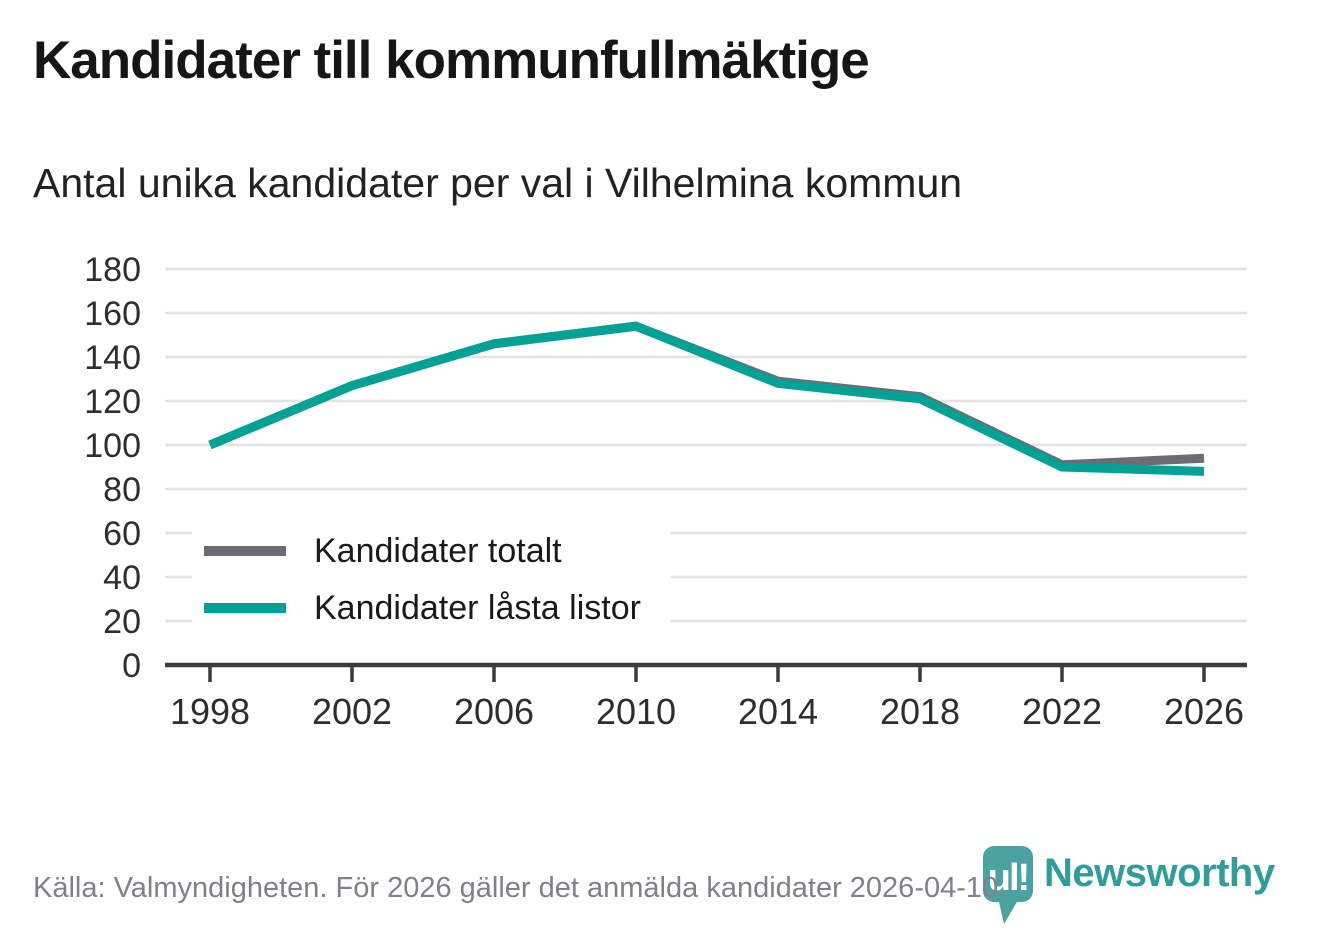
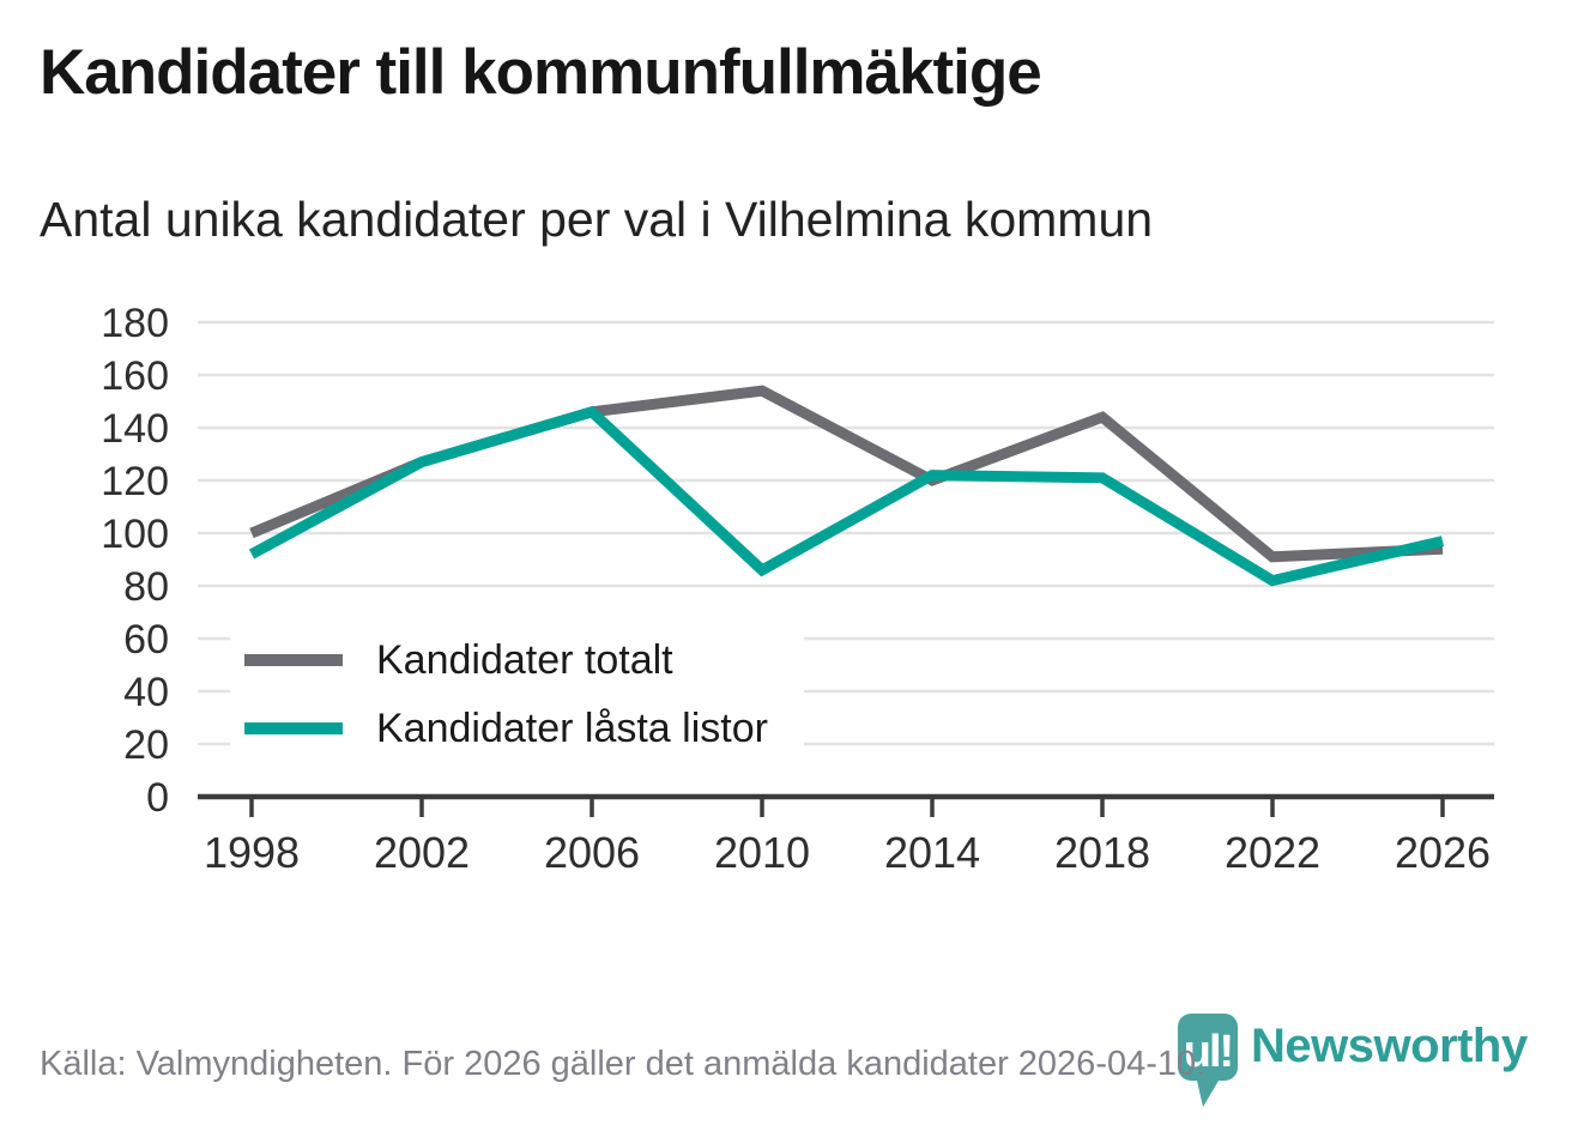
Kandidater låsta listor/1998: 100 -> 92
Kandidater låsta listor/2010: 154 -> 86
Kandidater totalt/2014: 129 -> 120
Kandidater låsta listor/2014: 128 -> 122
Kandidater totalt/2018: 122 -> 144
Kandidater låsta listor/2022: 90 -> 82
Kandidater låsta listor/2026: 88 -> 97
